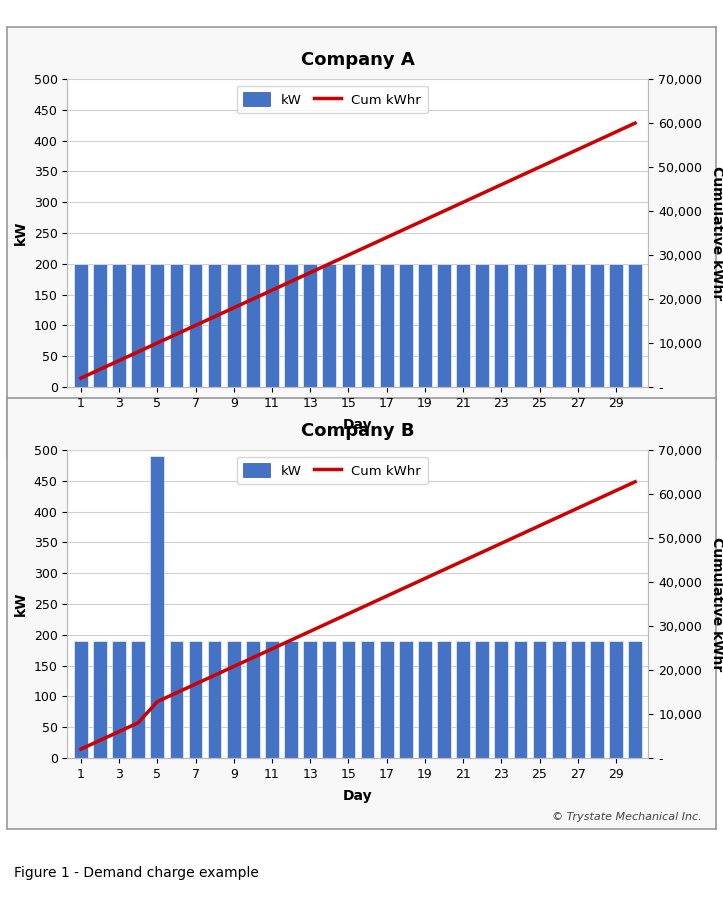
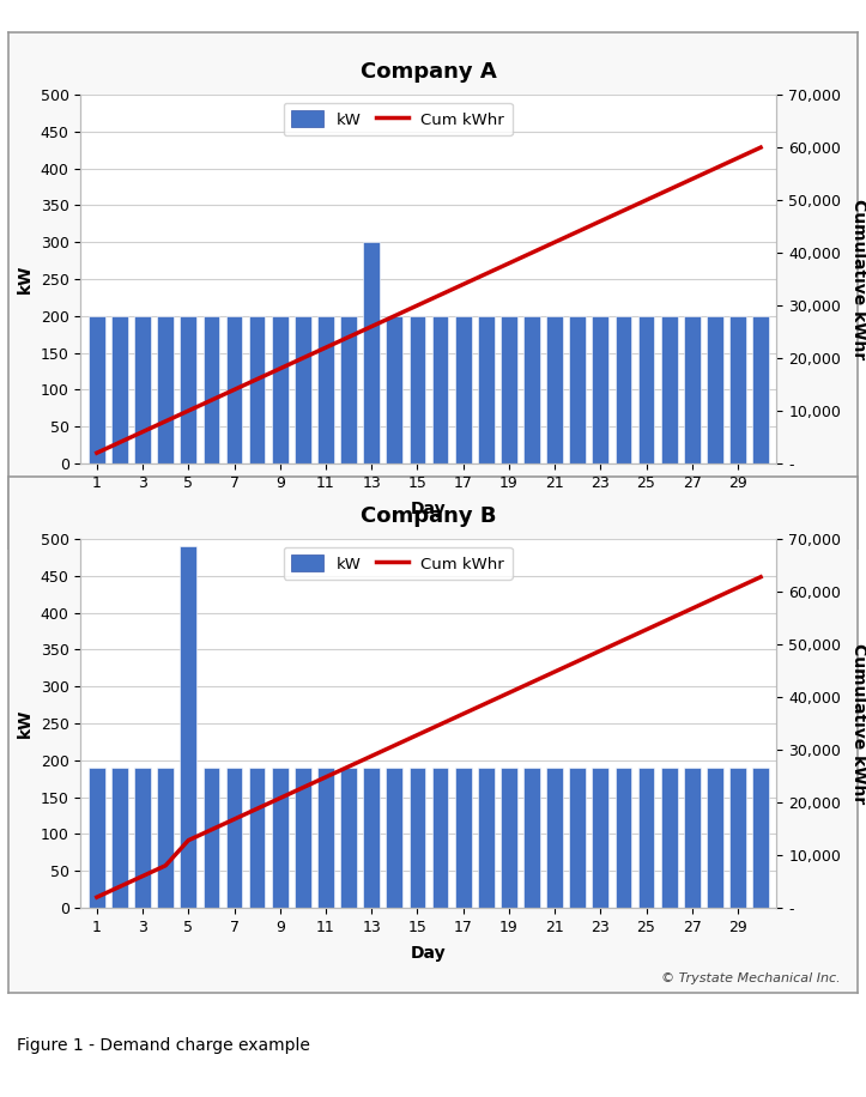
Company A/kW/13: 200 -> 300
